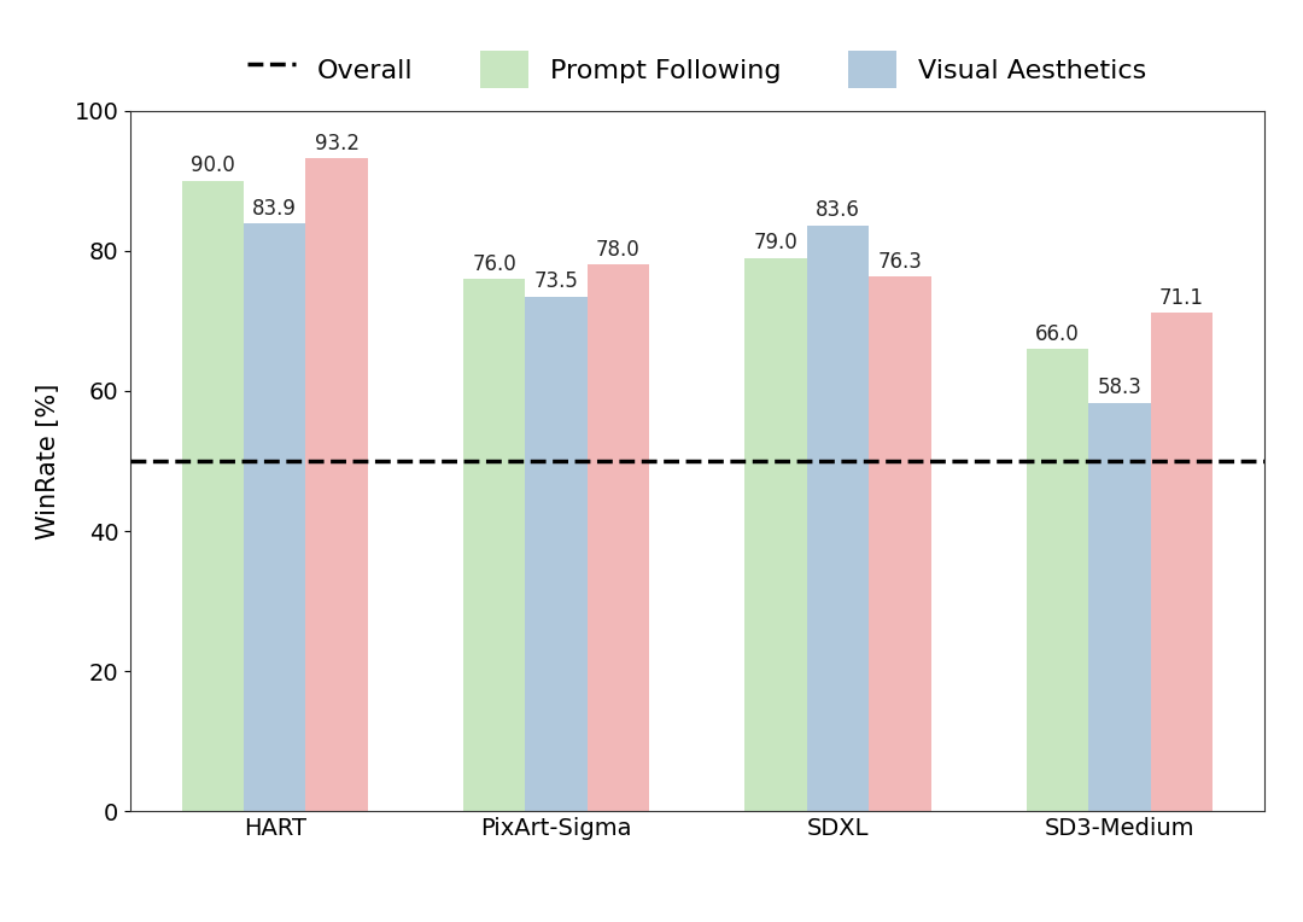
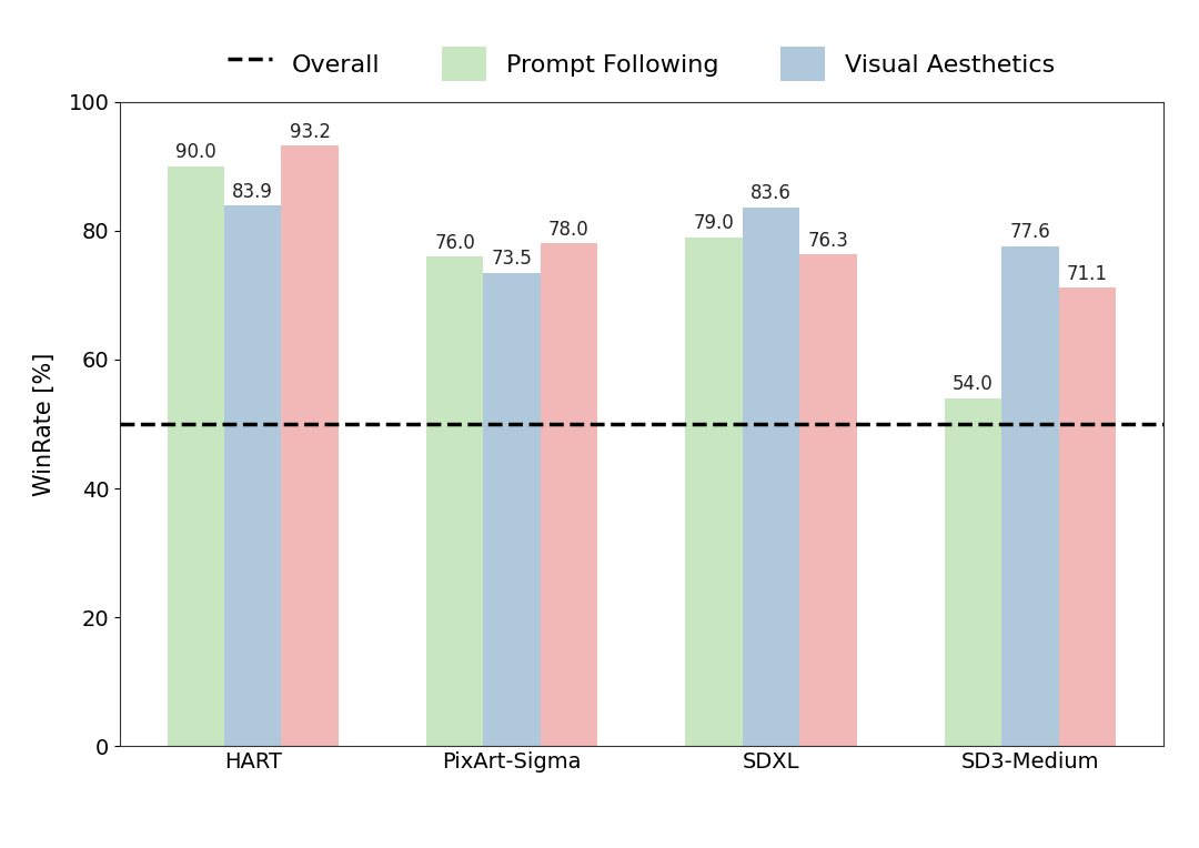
Prompt Following/SD3-Medium: 66.0 -> 54.0
Visual Aesthetics/SD3-Medium: 58.3 -> 77.6
